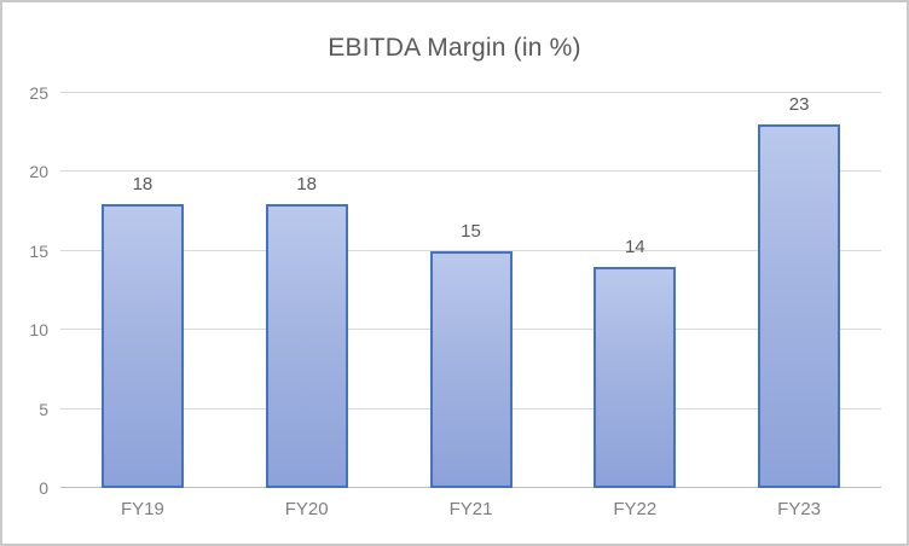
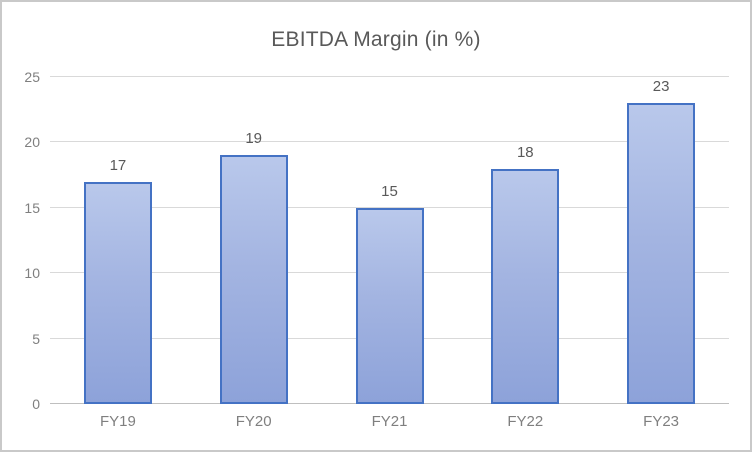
FY19: 18 -> 17
FY20: 18 -> 19
FY22: 14 -> 18
